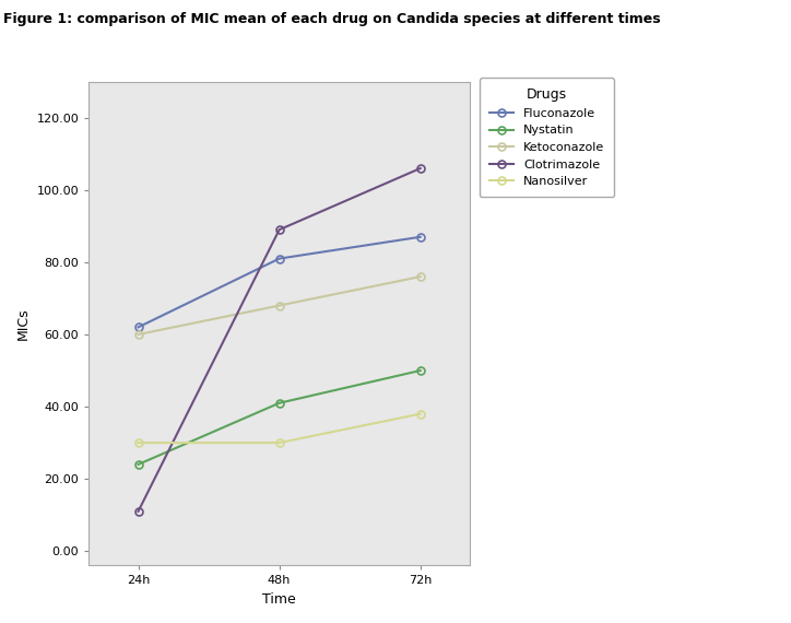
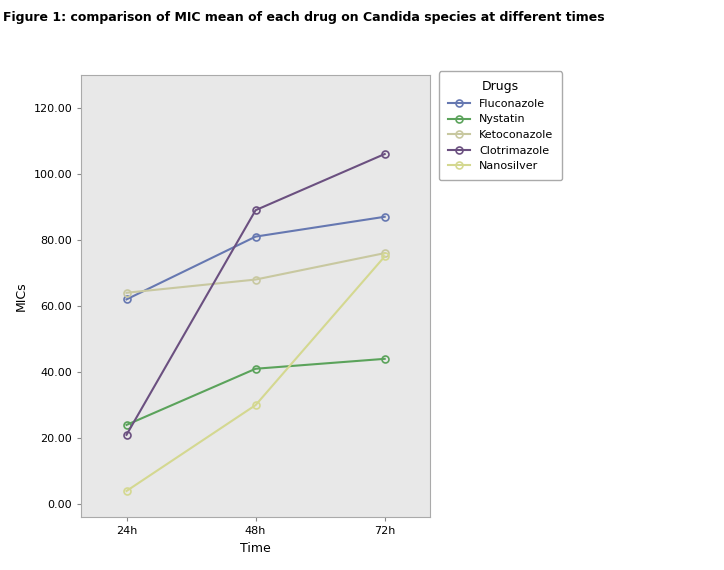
Ketoconazole/24h: 60 -> 64
Clotrimazole/24h: 11 -> 21
Nanosilver/24h: 30 -> 4
Nystatin/72h: 50 -> 44
Nanosilver/72h: 38 -> 75
